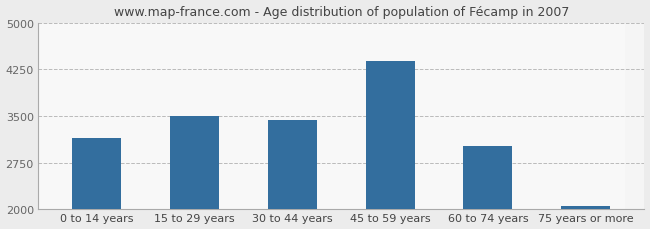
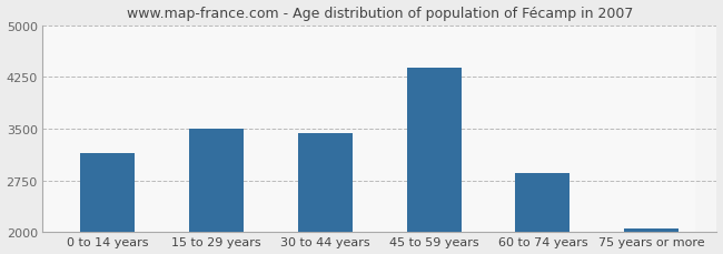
60 to 74 years: 3020 -> 2860
